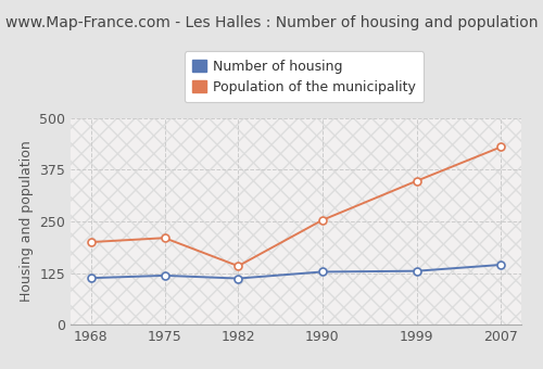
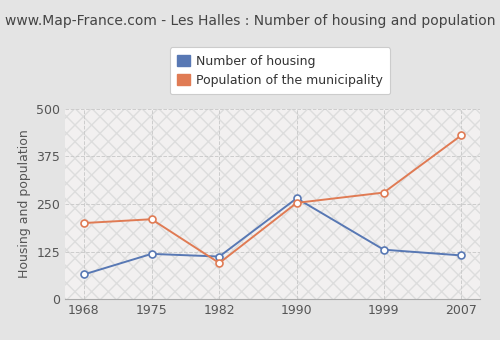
Number of housing/1968: 113 -> 65
Population of the municipality/1982: 142 -> 95
Number of housing/1990: 128 -> 265
Population of the municipality/1999: 348 -> 280
Number of housing/2007: 145 -> 115
